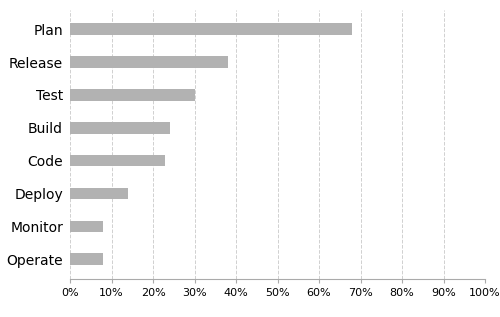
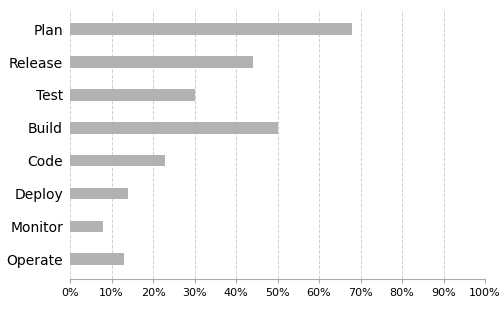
Release: 38% -> 44%
Build: 24% -> 50%
Operate: 8% -> 13%
